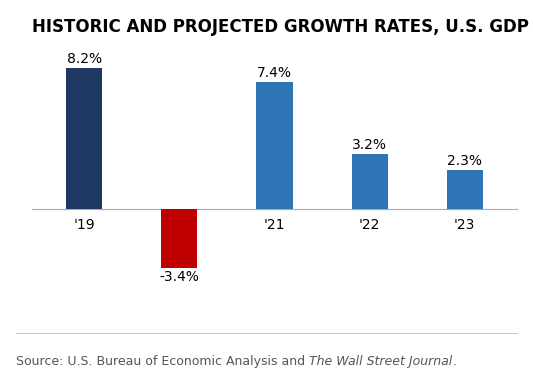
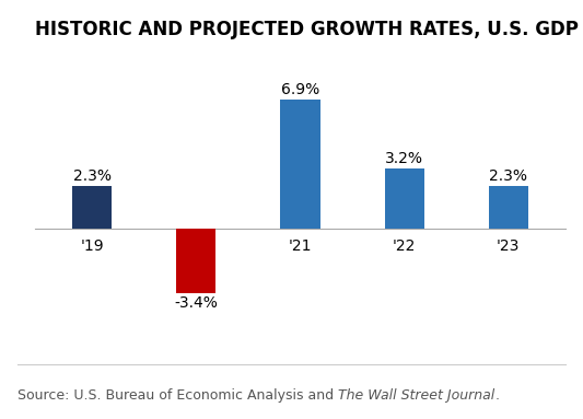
'19: 8.2% -> 2.3%
'21: 7.4% -> 6.9%
